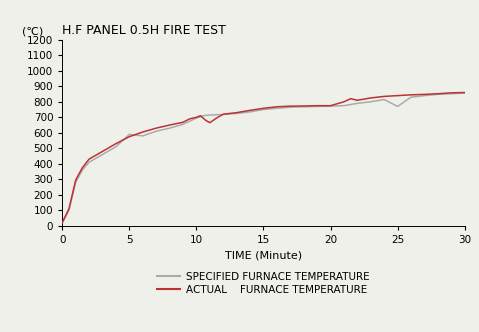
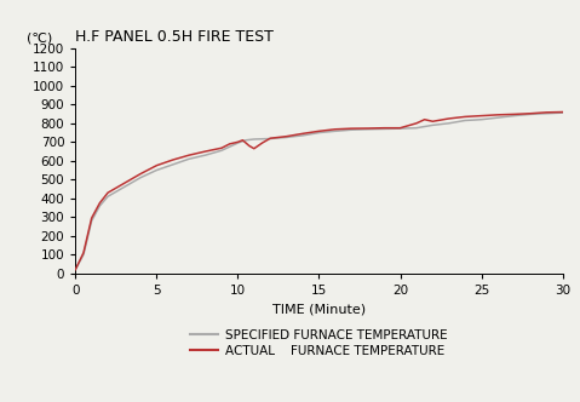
SPECIFIED FURNACE TEMPERATURE/5: 590 -> 550
SPECIFIED FURNACE TEMPERATURE/25: 770 -> 820
